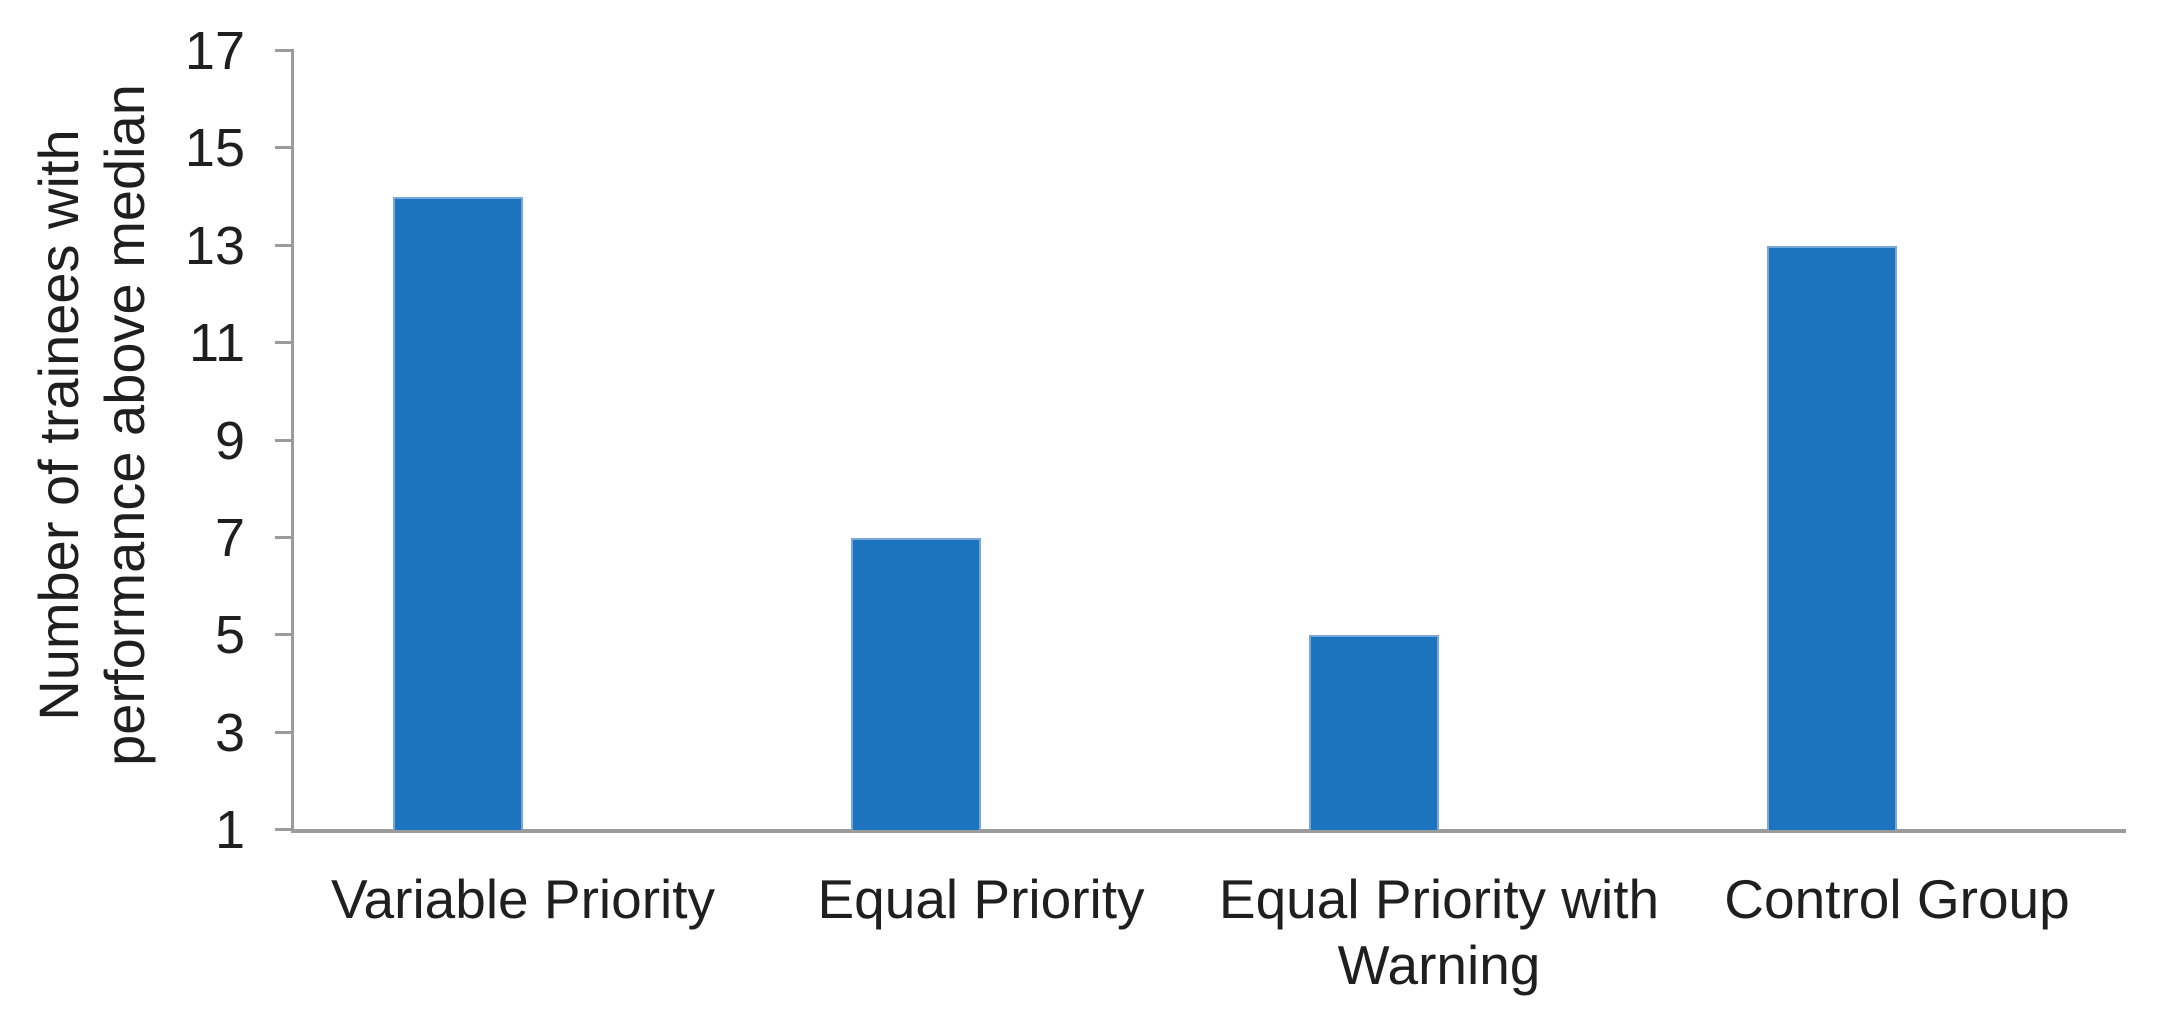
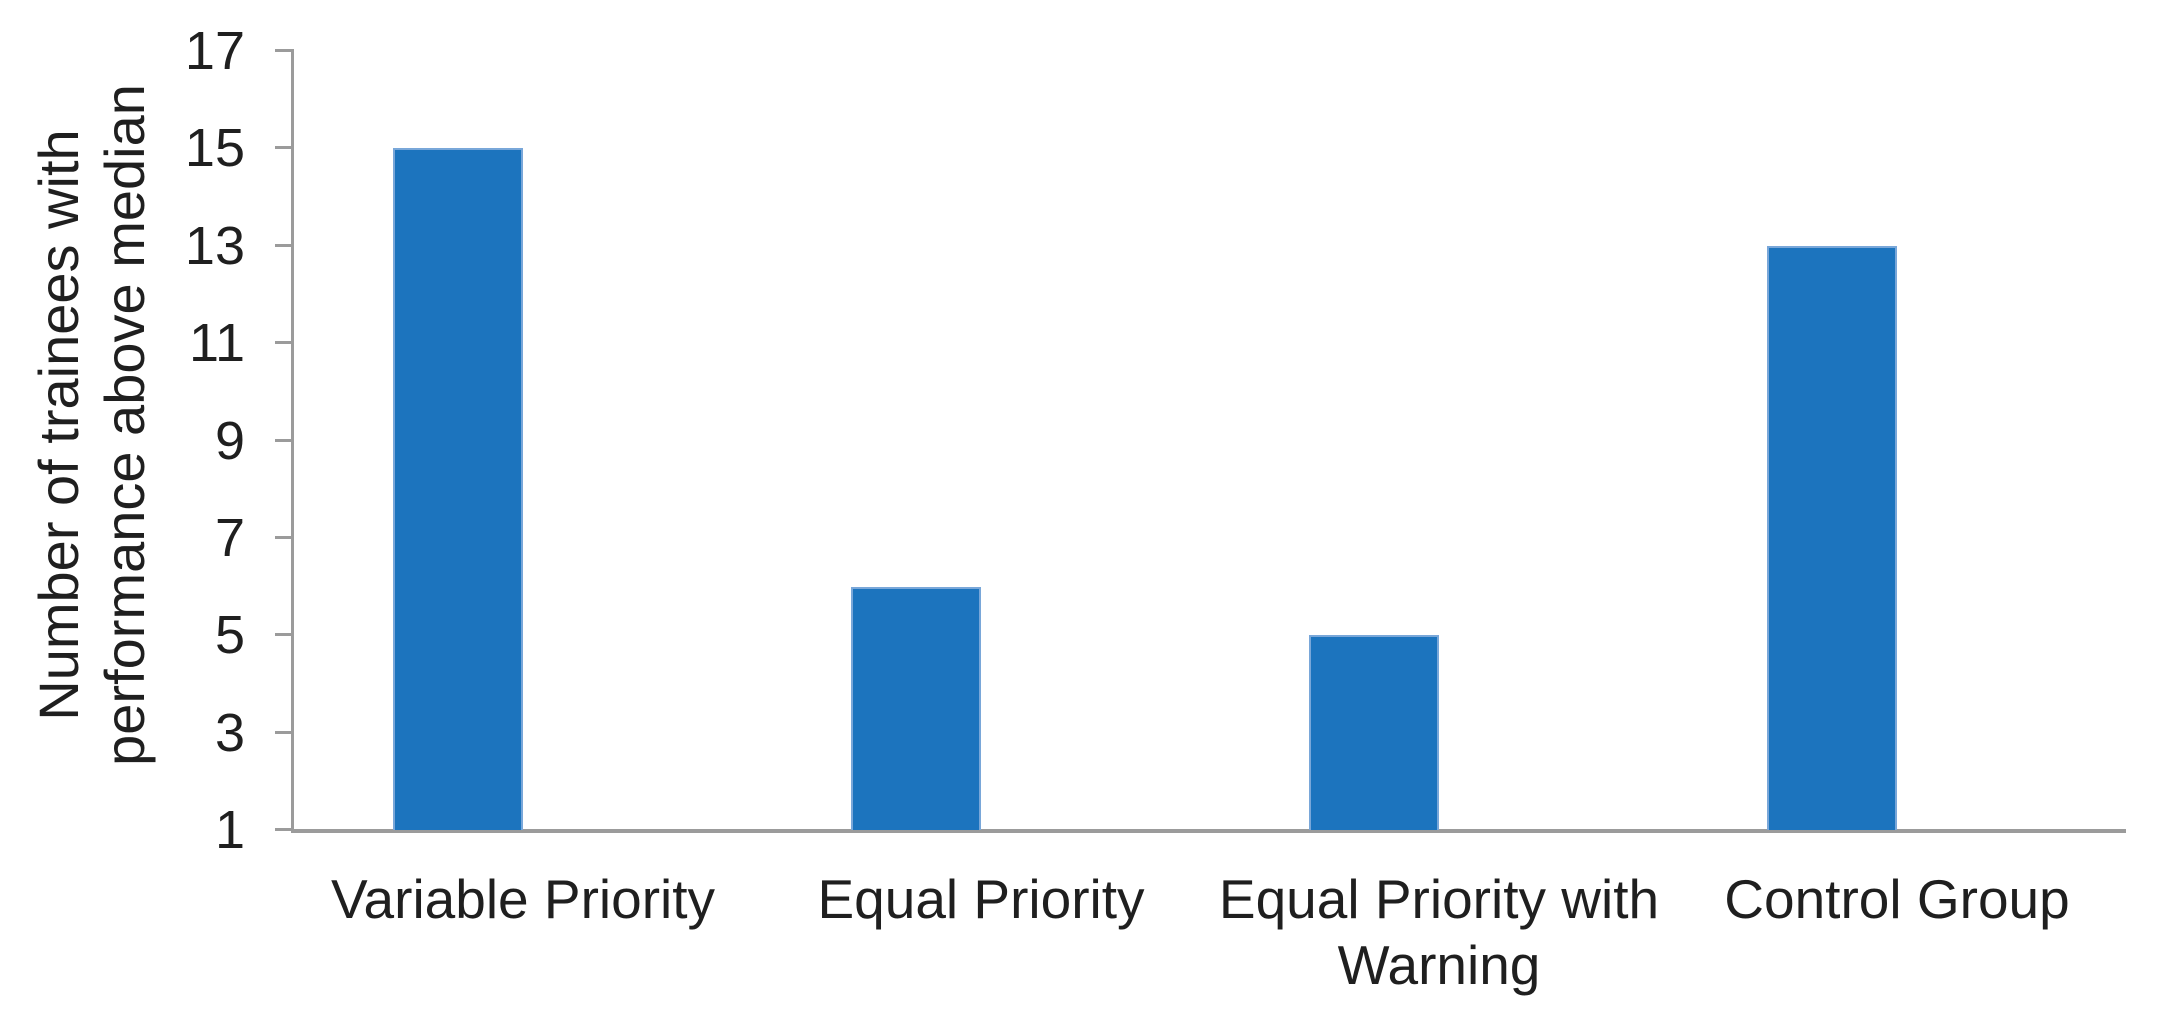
Variable Priority: 14 -> 15
Equal Priority: 7 -> 6
